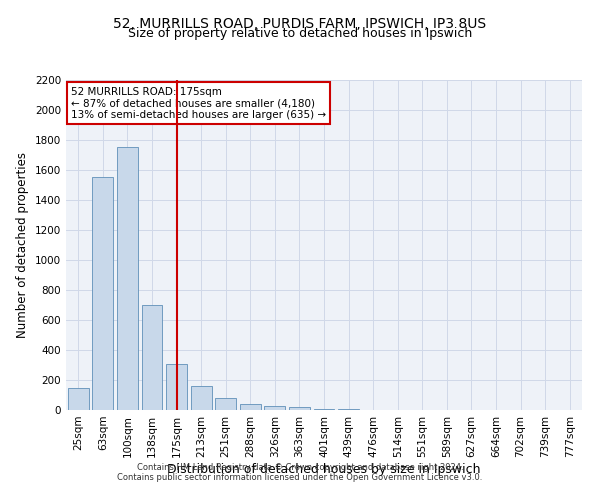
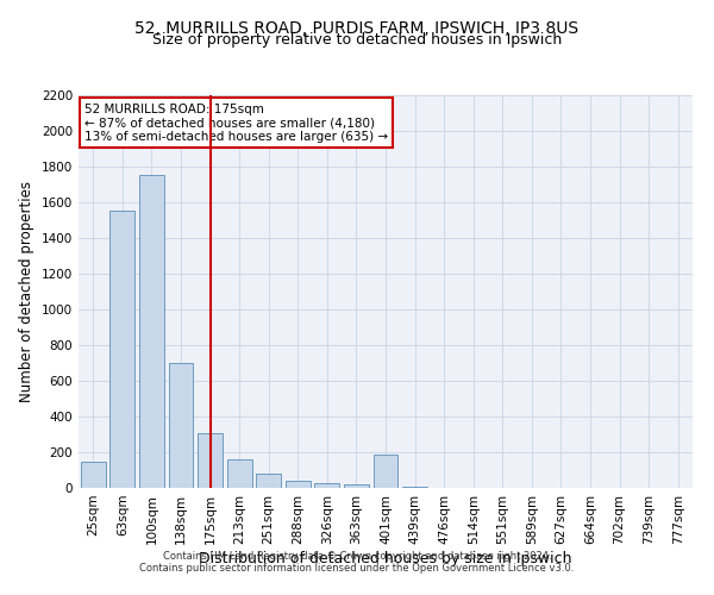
401sqm: 10 -> 190
